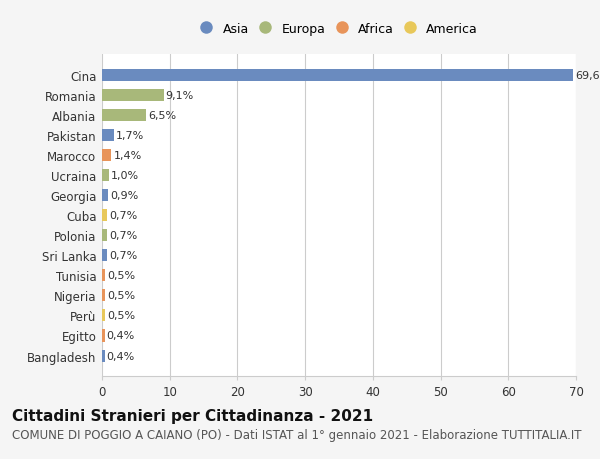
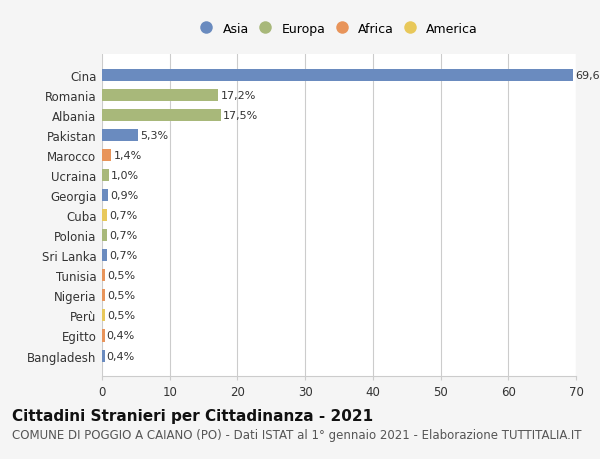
Romania: 9,1% -> 17,2%
Albania: 6,5% -> 17,5%
Pakistan: 1,7% -> 5,3%
